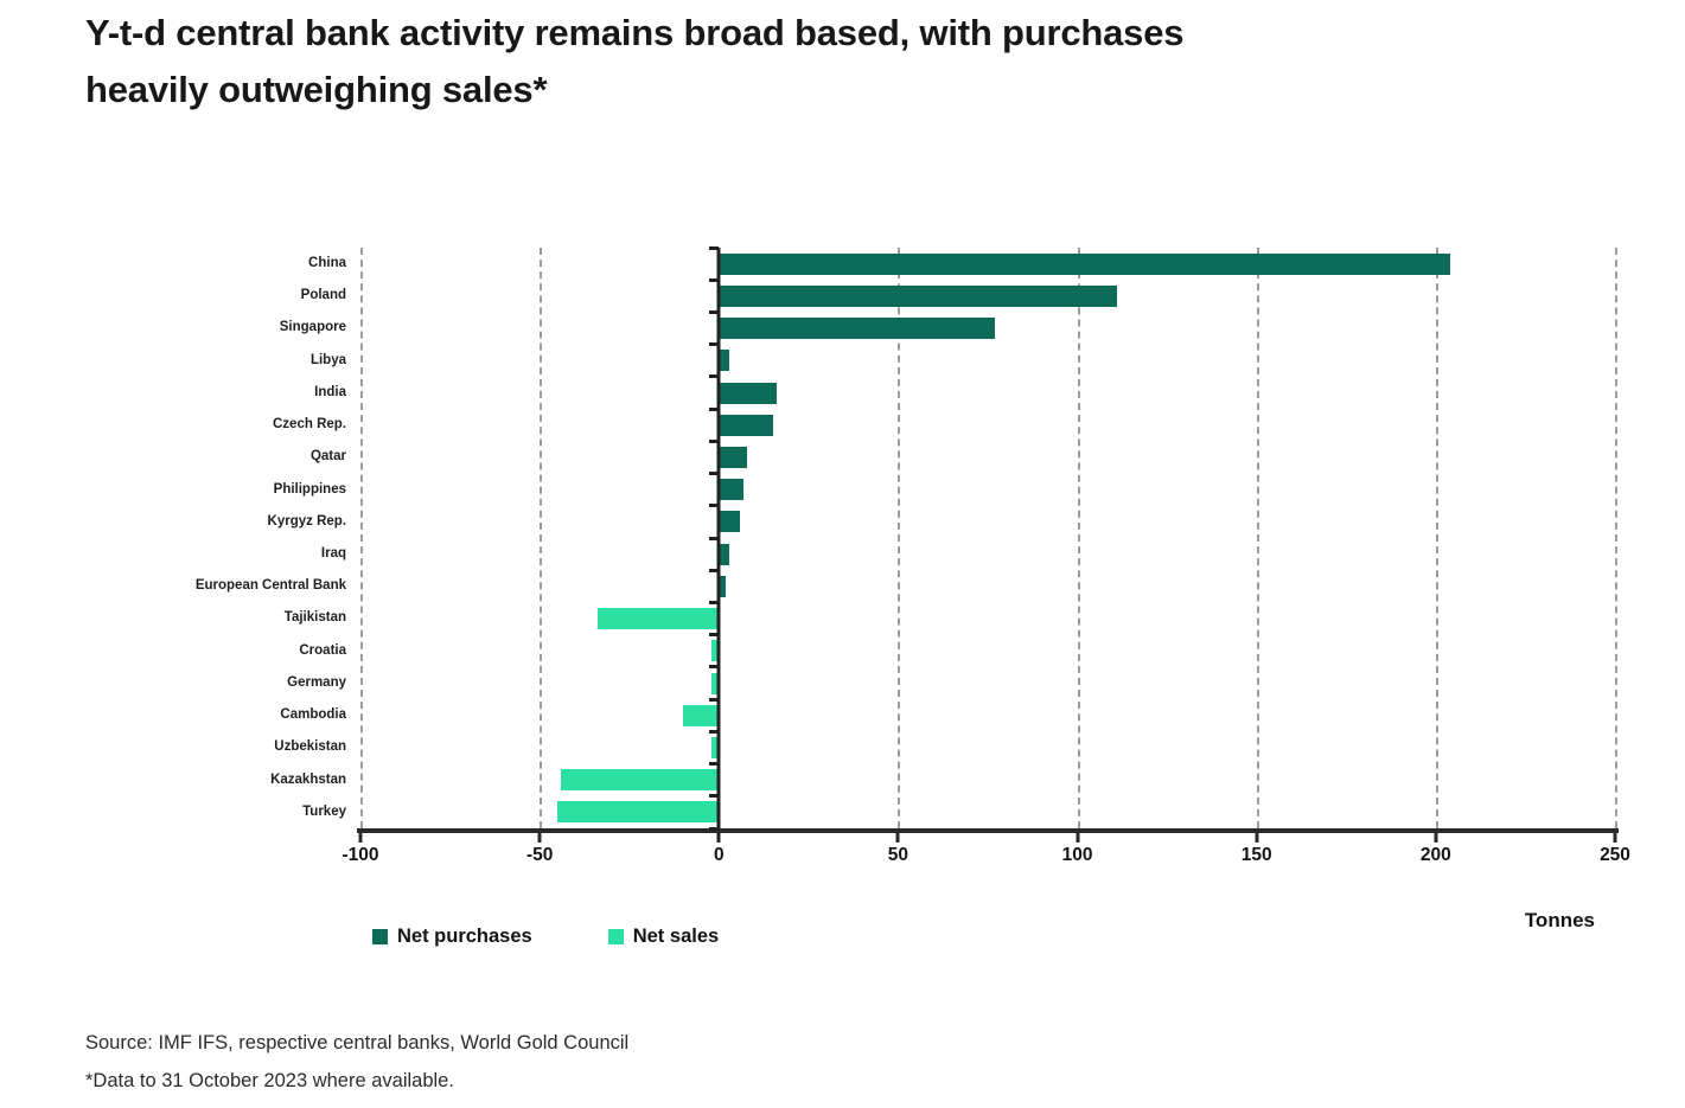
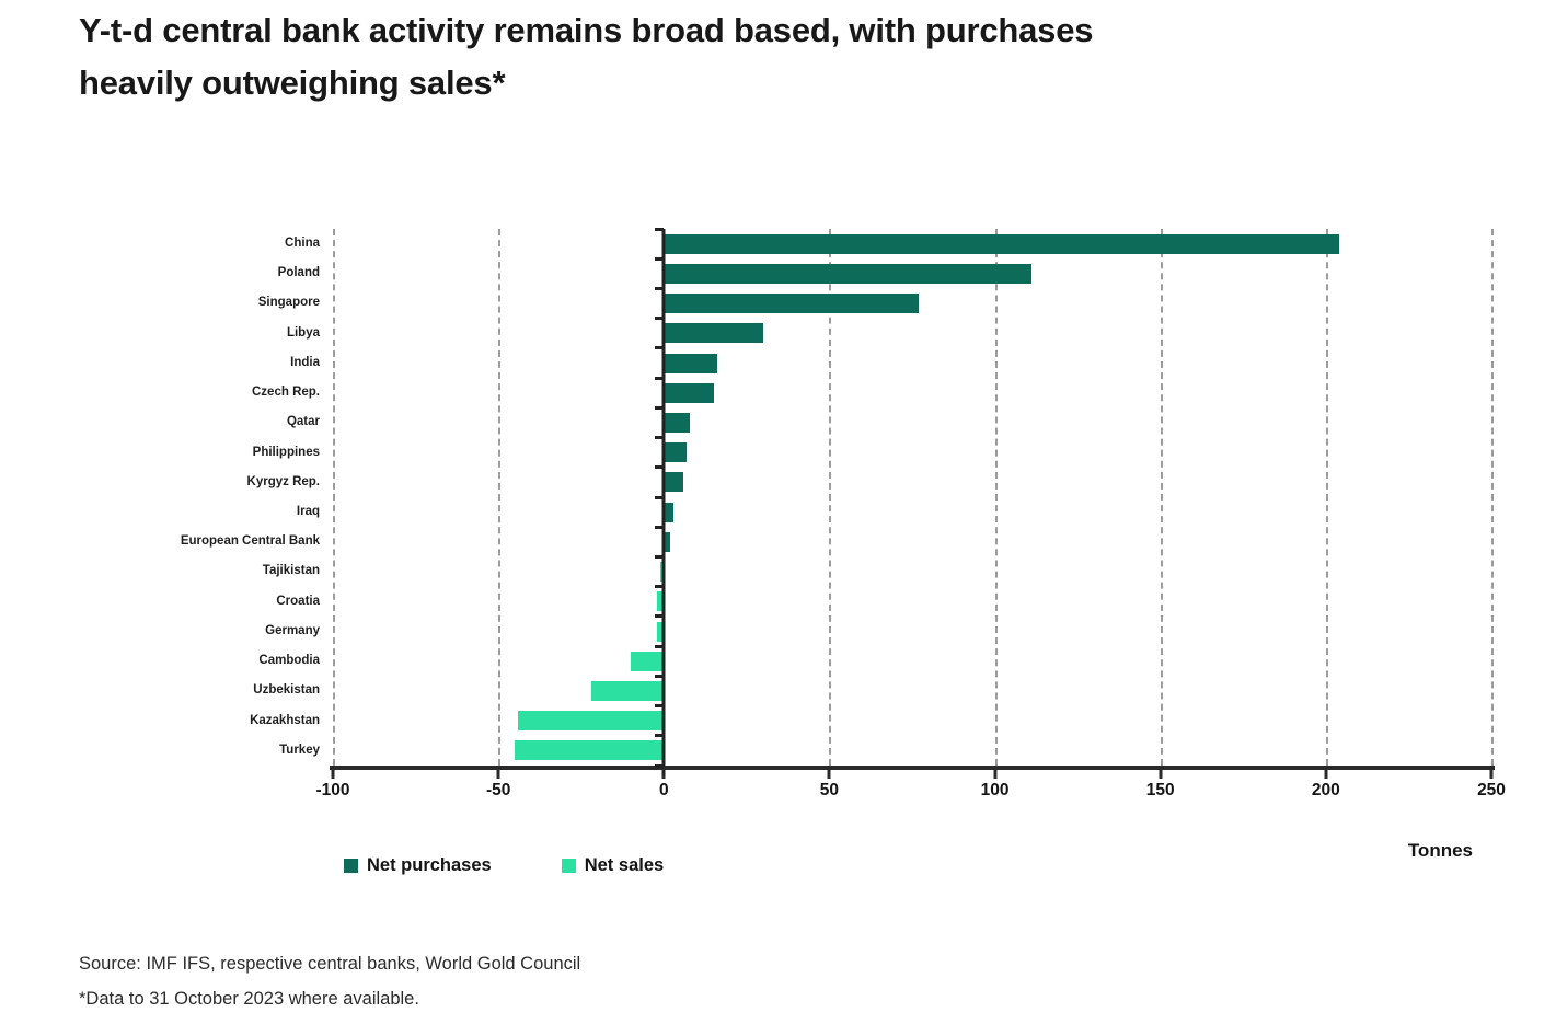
Libya: 3 -> 30
Tajikistan: -34 -> -1
Uzbekistan: -2 -> -22
